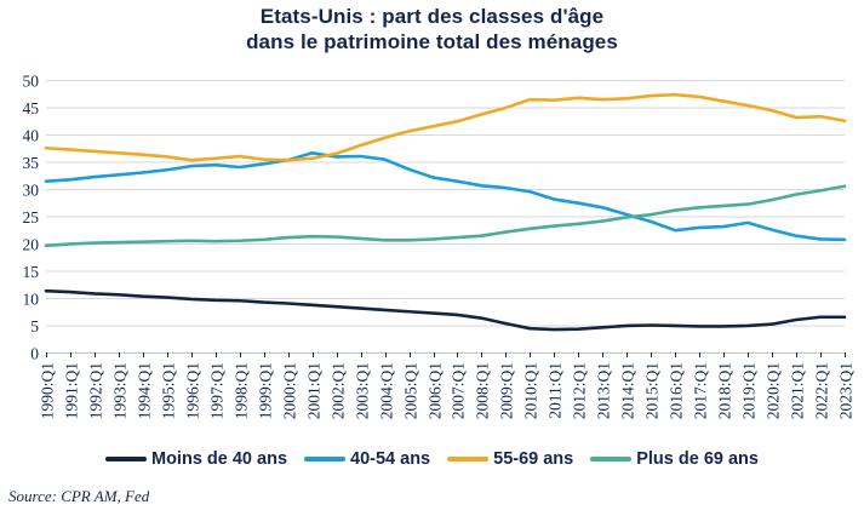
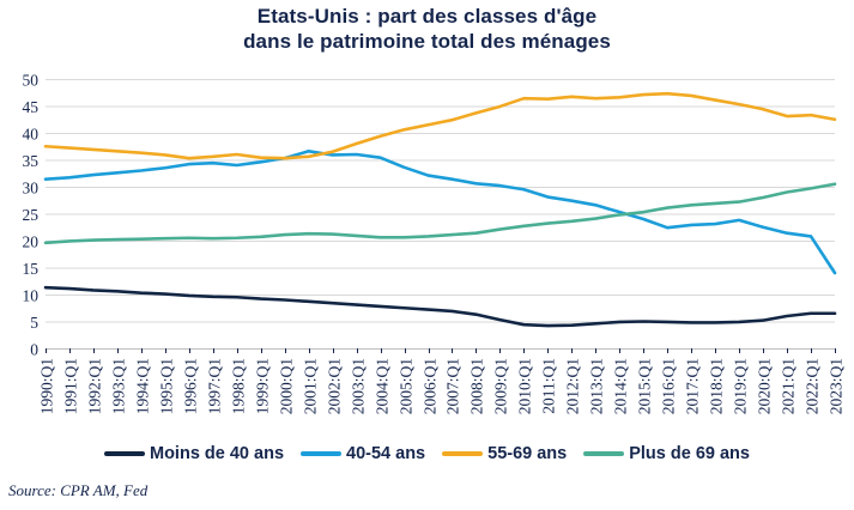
40-54 ans/2023:Q1: 21 -> 14
